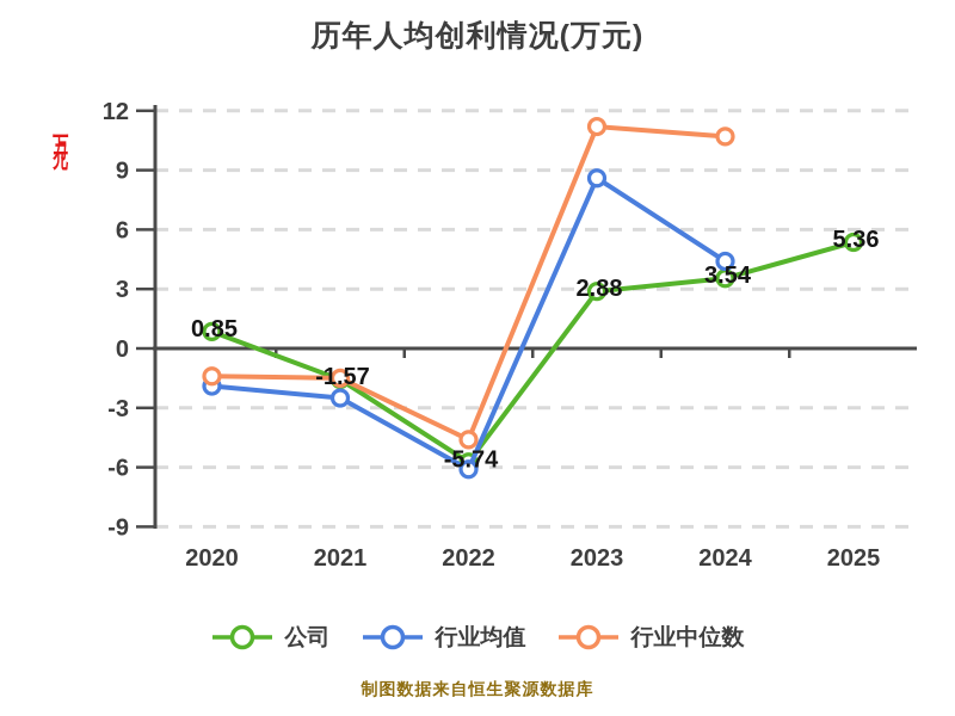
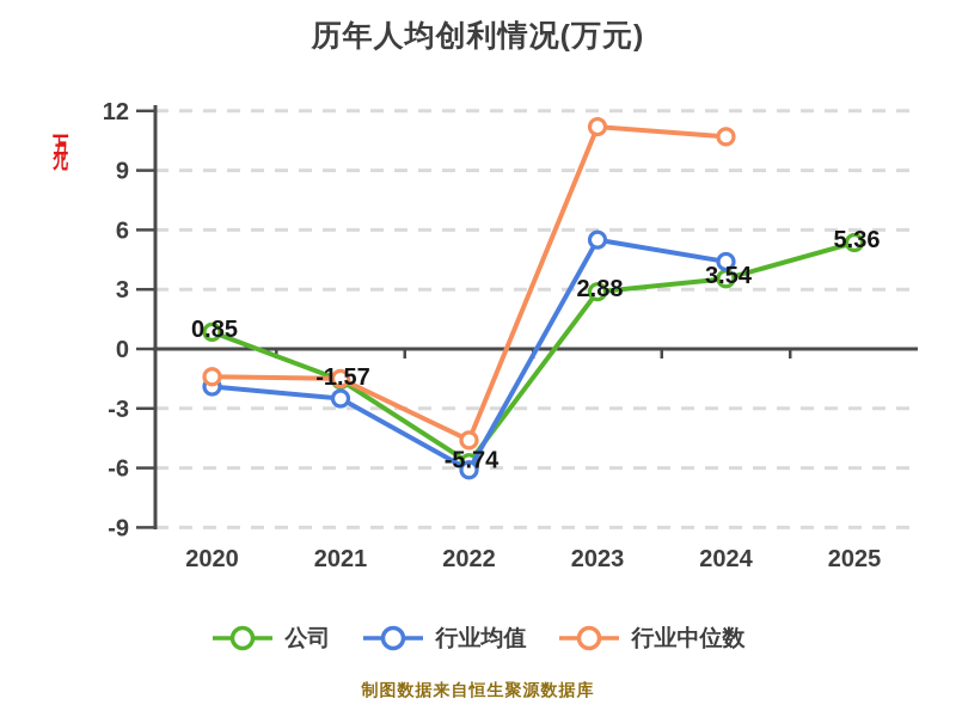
行业均值/2023: 8.6 -> 5.5
